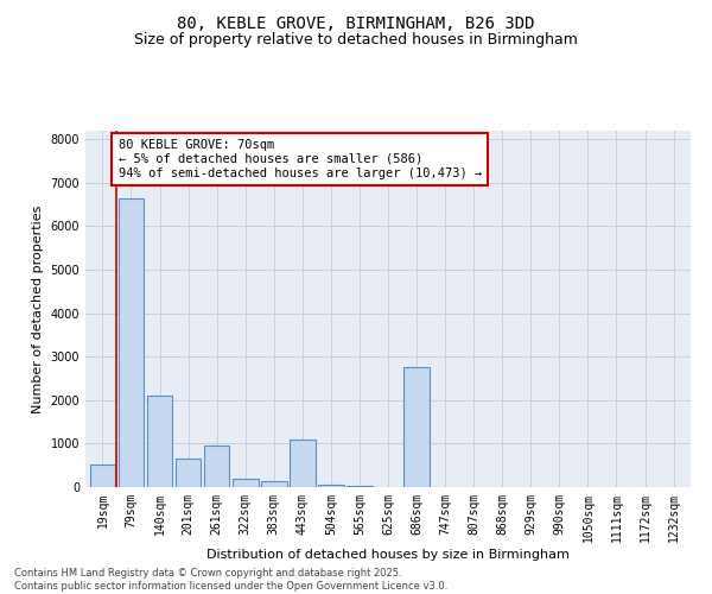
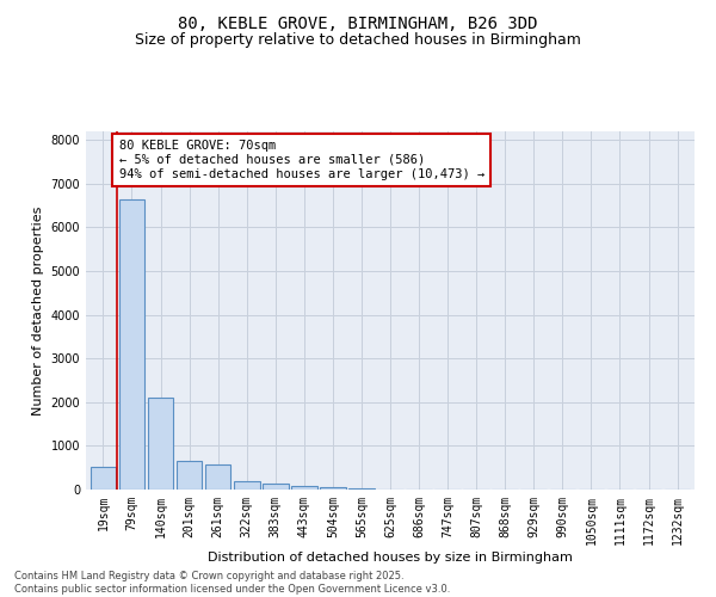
261sqm: 950 -> 580
443sqm: 1100 -> 90
686sqm: 2750 -> 0
